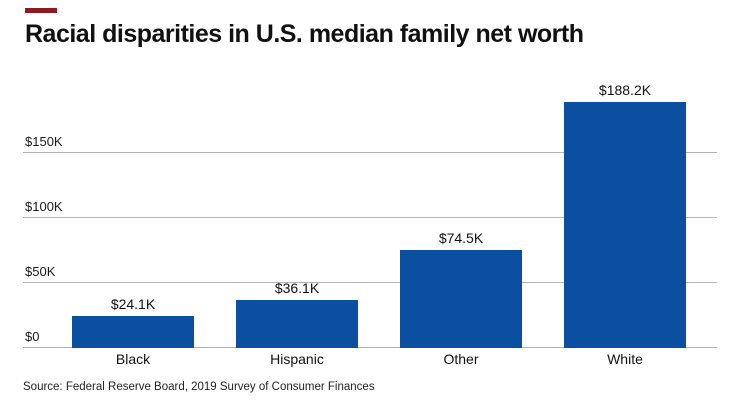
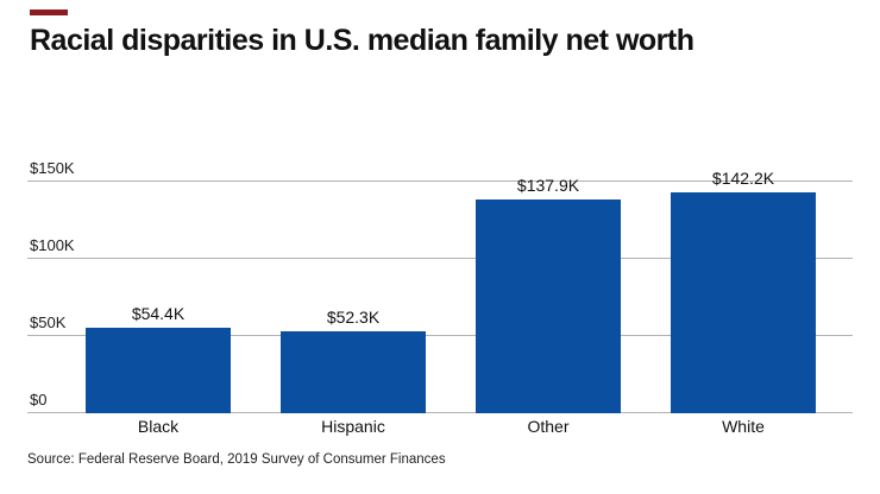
Black: $24.1K -> $54.4K
Hispanic: $36.1K -> $52.3K
Other: $74.5K -> $137.9K
White: $188.2K -> $142.2K
